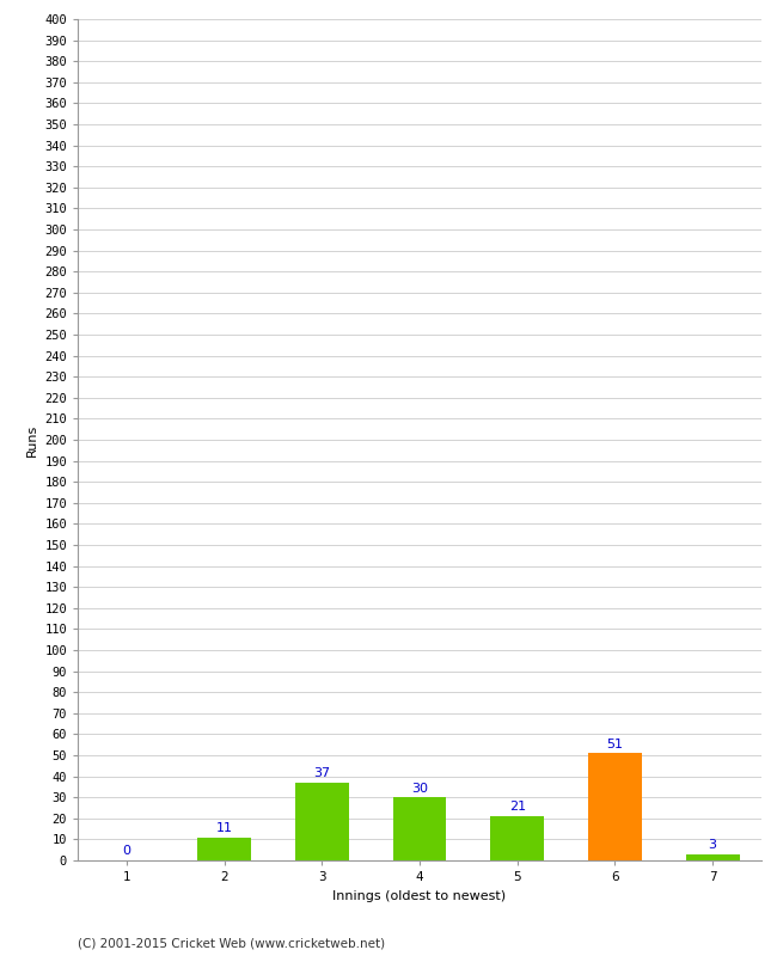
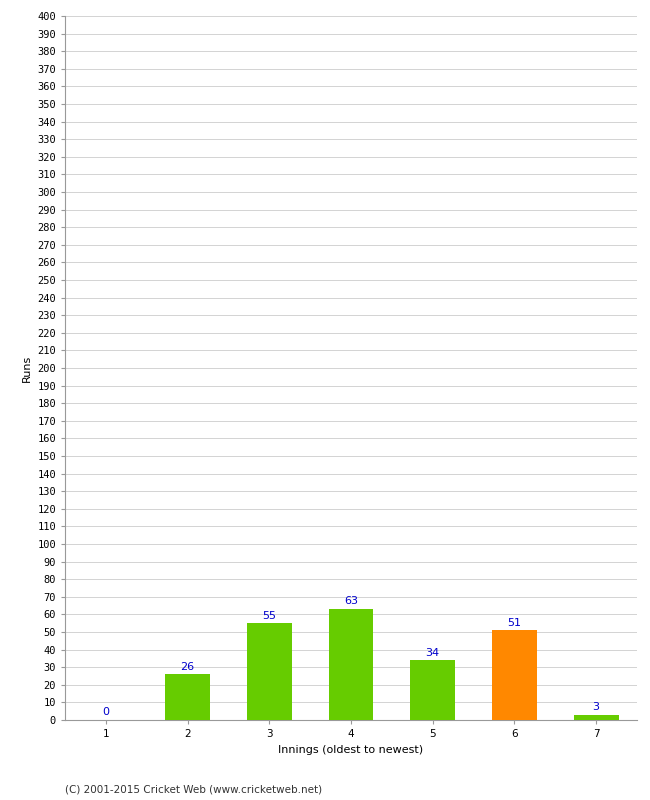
2: 11 -> 26
3: 37 -> 55
4: 30 -> 63
5: 21 -> 34
